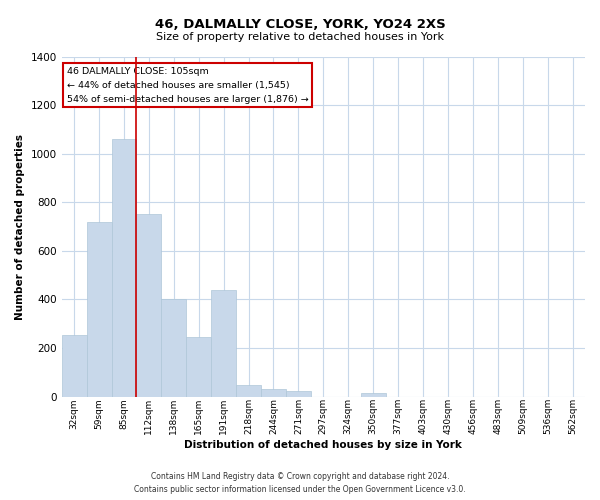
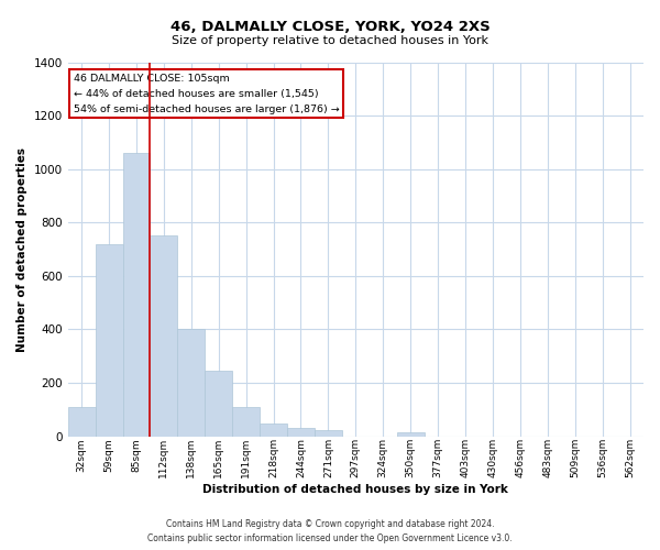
32sqm: 255 -> 110
191sqm: 440 -> 110
